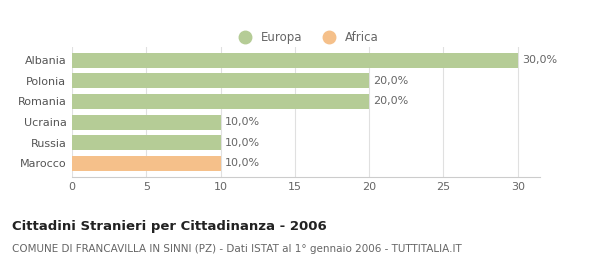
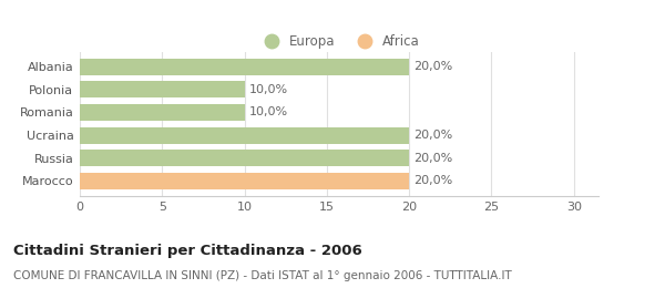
Albania: 30,0% -> 20,0%
Polonia: 20,0% -> 10,0%
Romania: 20,0% -> 10,0%
Ucraina: 10,0% -> 20,0%
Russia: 10,0% -> 20,0%
Marocco: 10,0% -> 20,0%
